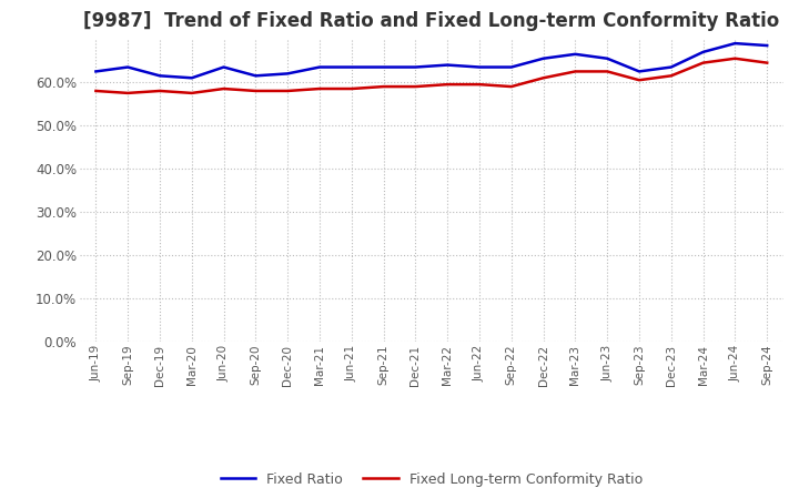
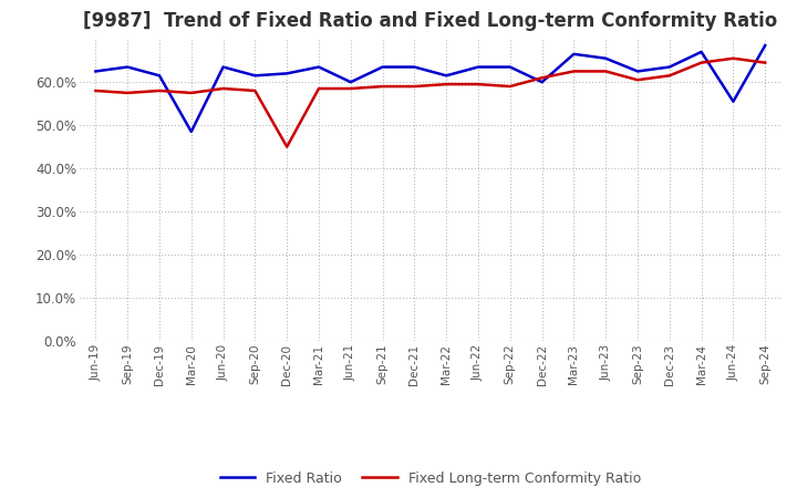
Fixed Ratio/Mar-20: 61.0% -> 48.5%
Fixed Long-term Conformity Ratio/Dec-20: 58.0% -> 45.0%
Fixed Ratio/Jun-21: 63.5% -> 60.0%
Fixed Ratio/Mar-22: 64.0% -> 61.5%
Fixed Ratio/Dec-22: 65.5% -> 60.0%
Fixed Ratio/Jun-24: 69.0% -> 55.5%
